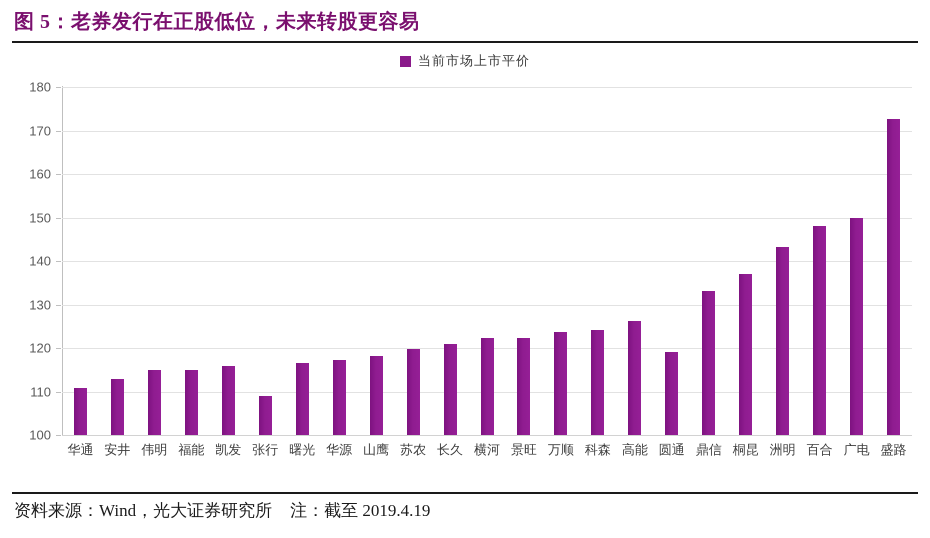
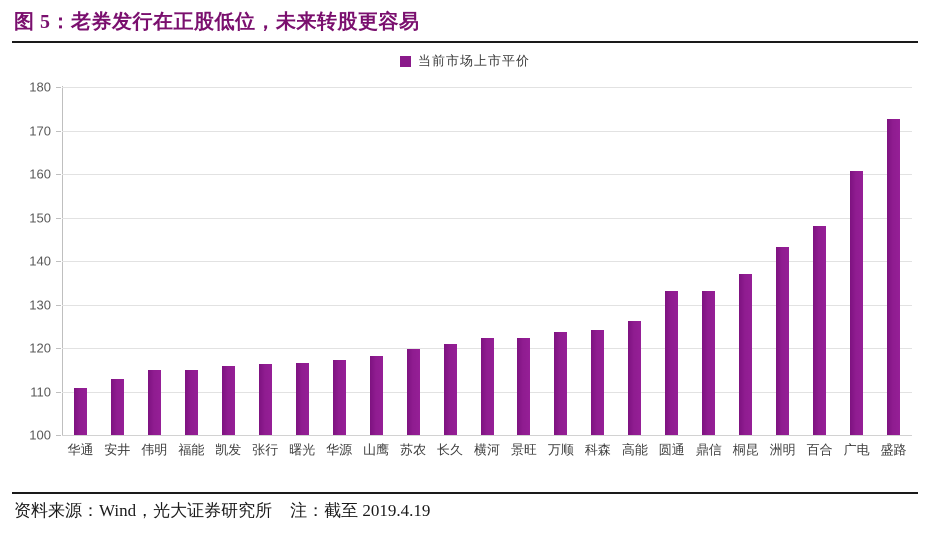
张行: 109 -> 116
圆通: 119 -> 133
广电: 150 -> 161
